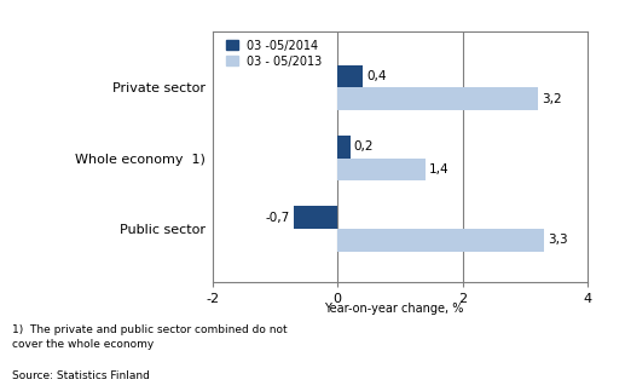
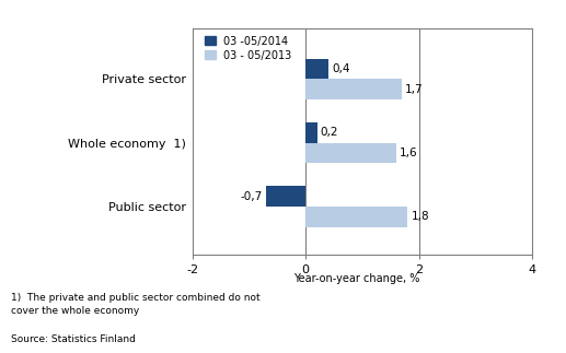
03 - 05/2013/Private sector: 3,2 -> 1,7
03 - 05/2013/Whole economy 1): 1,4 -> 1,6
03 - 05/2013/Public sector: 3,3 -> 1,8
